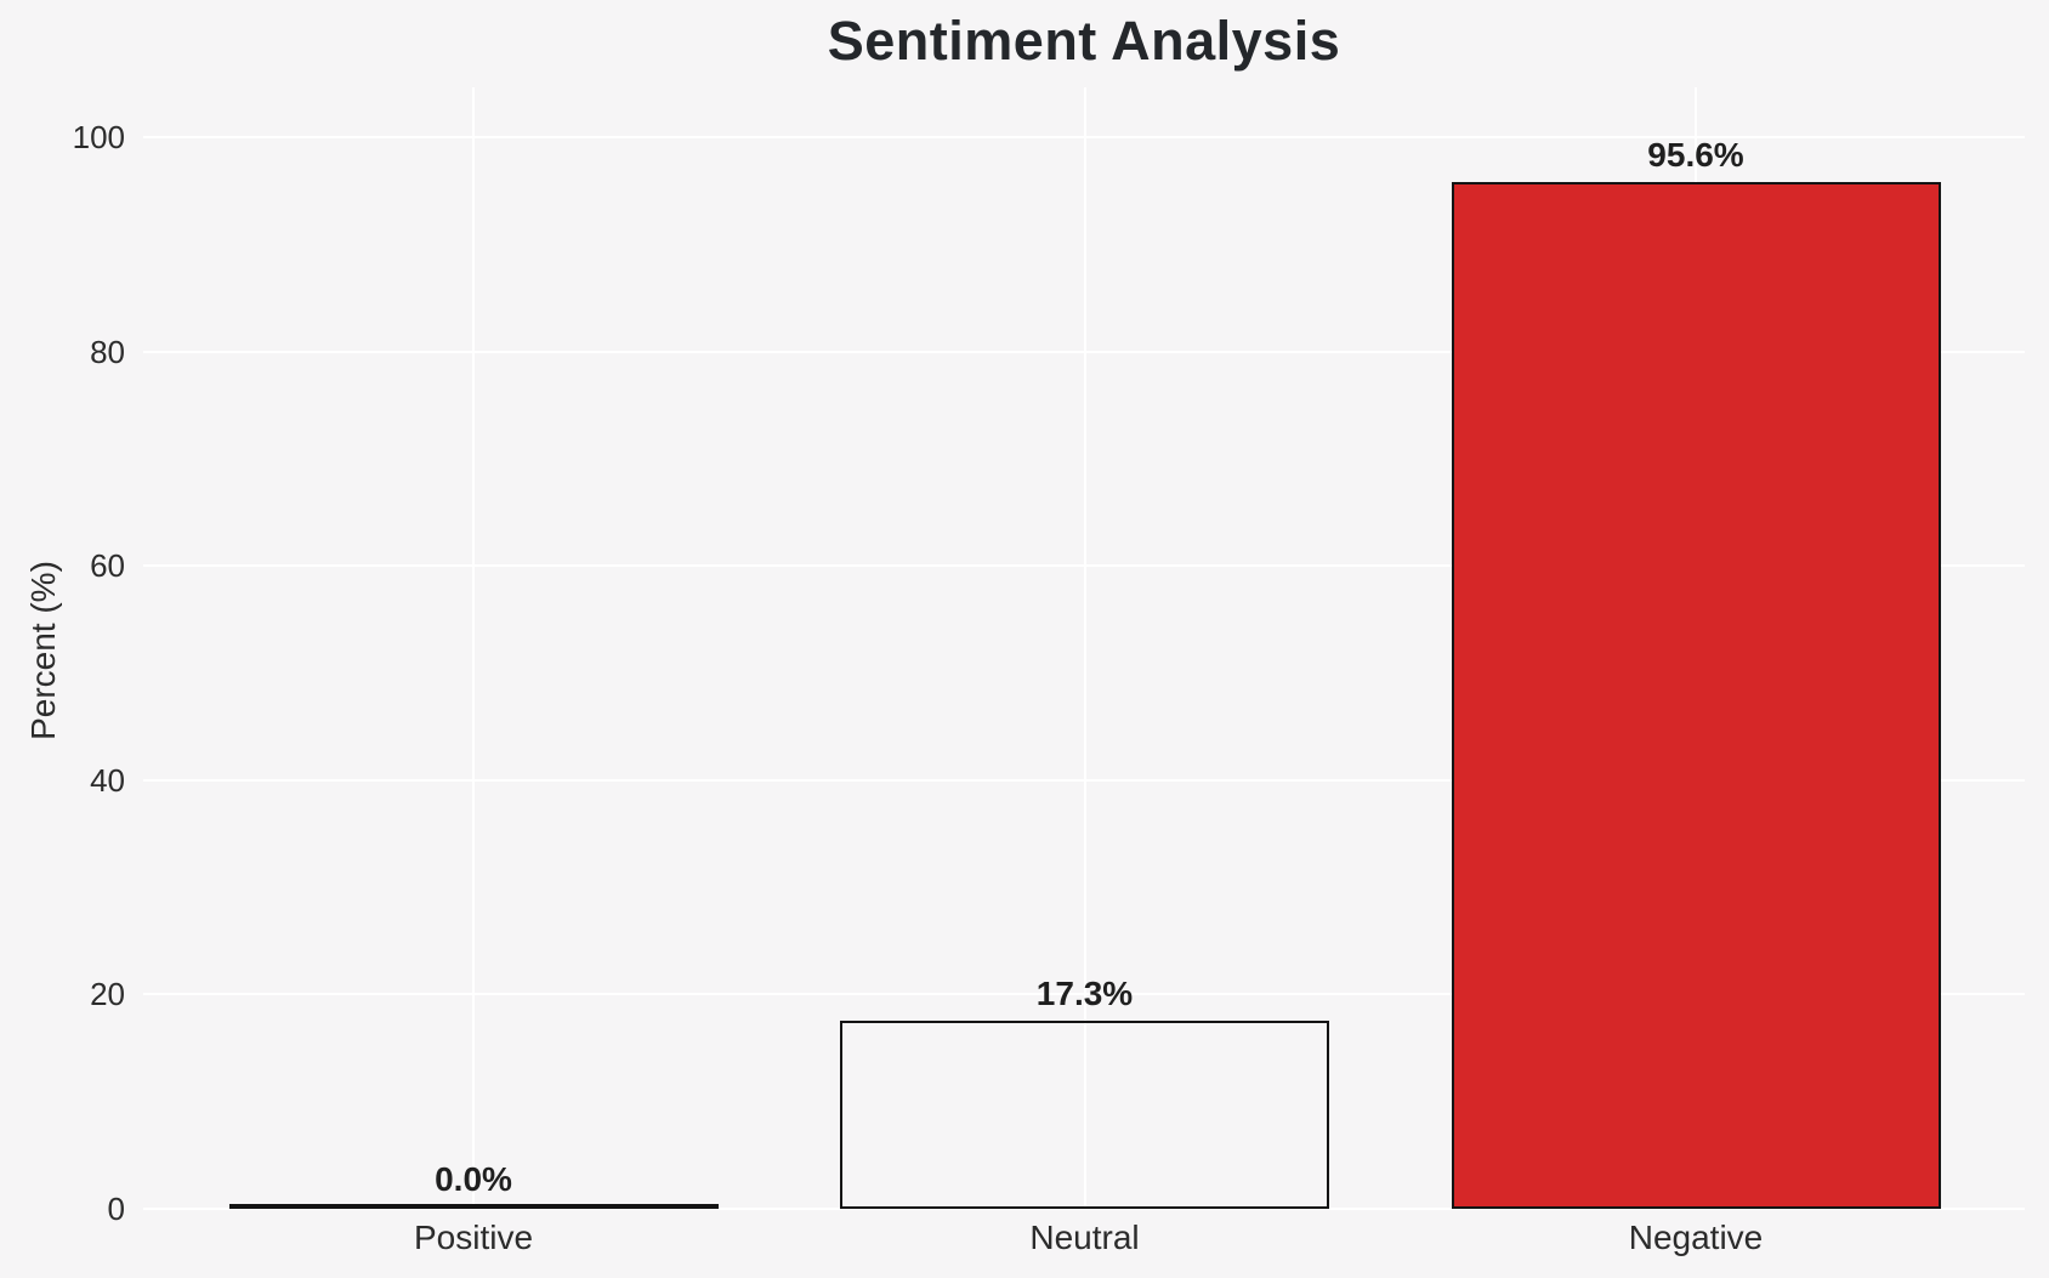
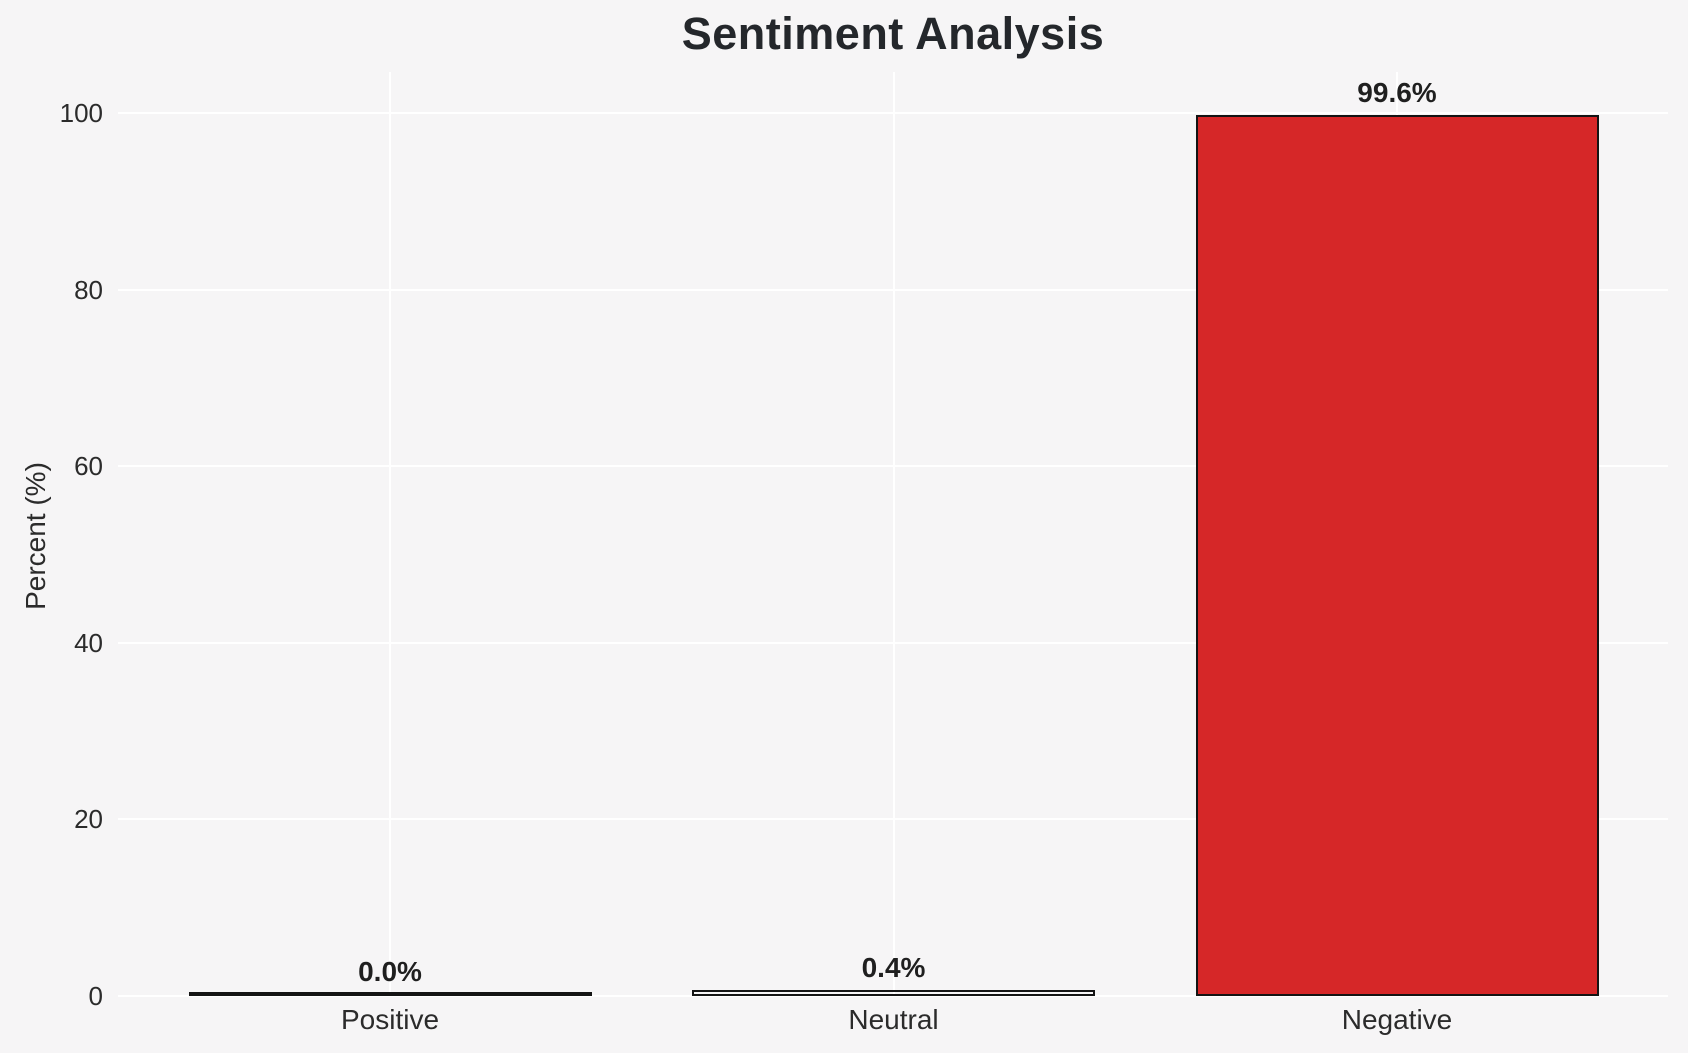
Neutral: 17.3% -> 0.4%
Negative: 95.6% -> 99.6%
